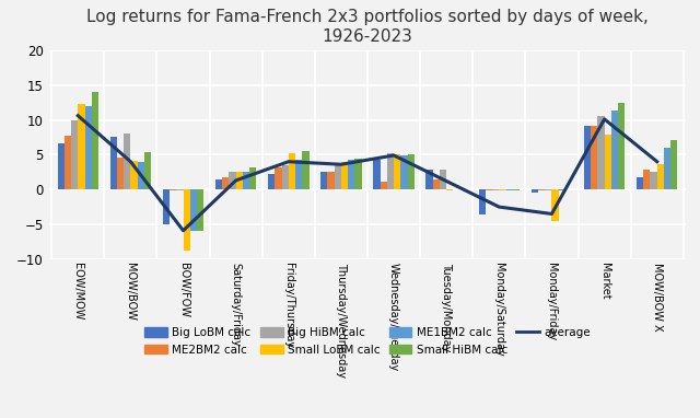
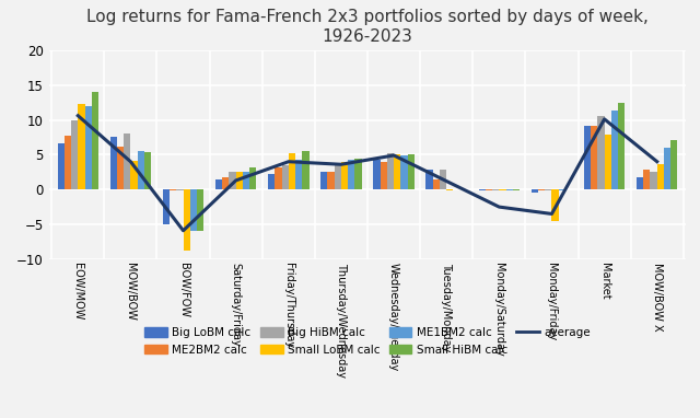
ME2BM2 calc/MOW/BOW: 4.6 -> 6.2
ME1BM2 calc/MOW/BOW: 4.0 -> 5.6
ME2BM2 calc/Wednesday/Tuesday: 1.2 -> 4.0
Big LoBM calc/Monday/Saturday: -3.6 -> -0.2
